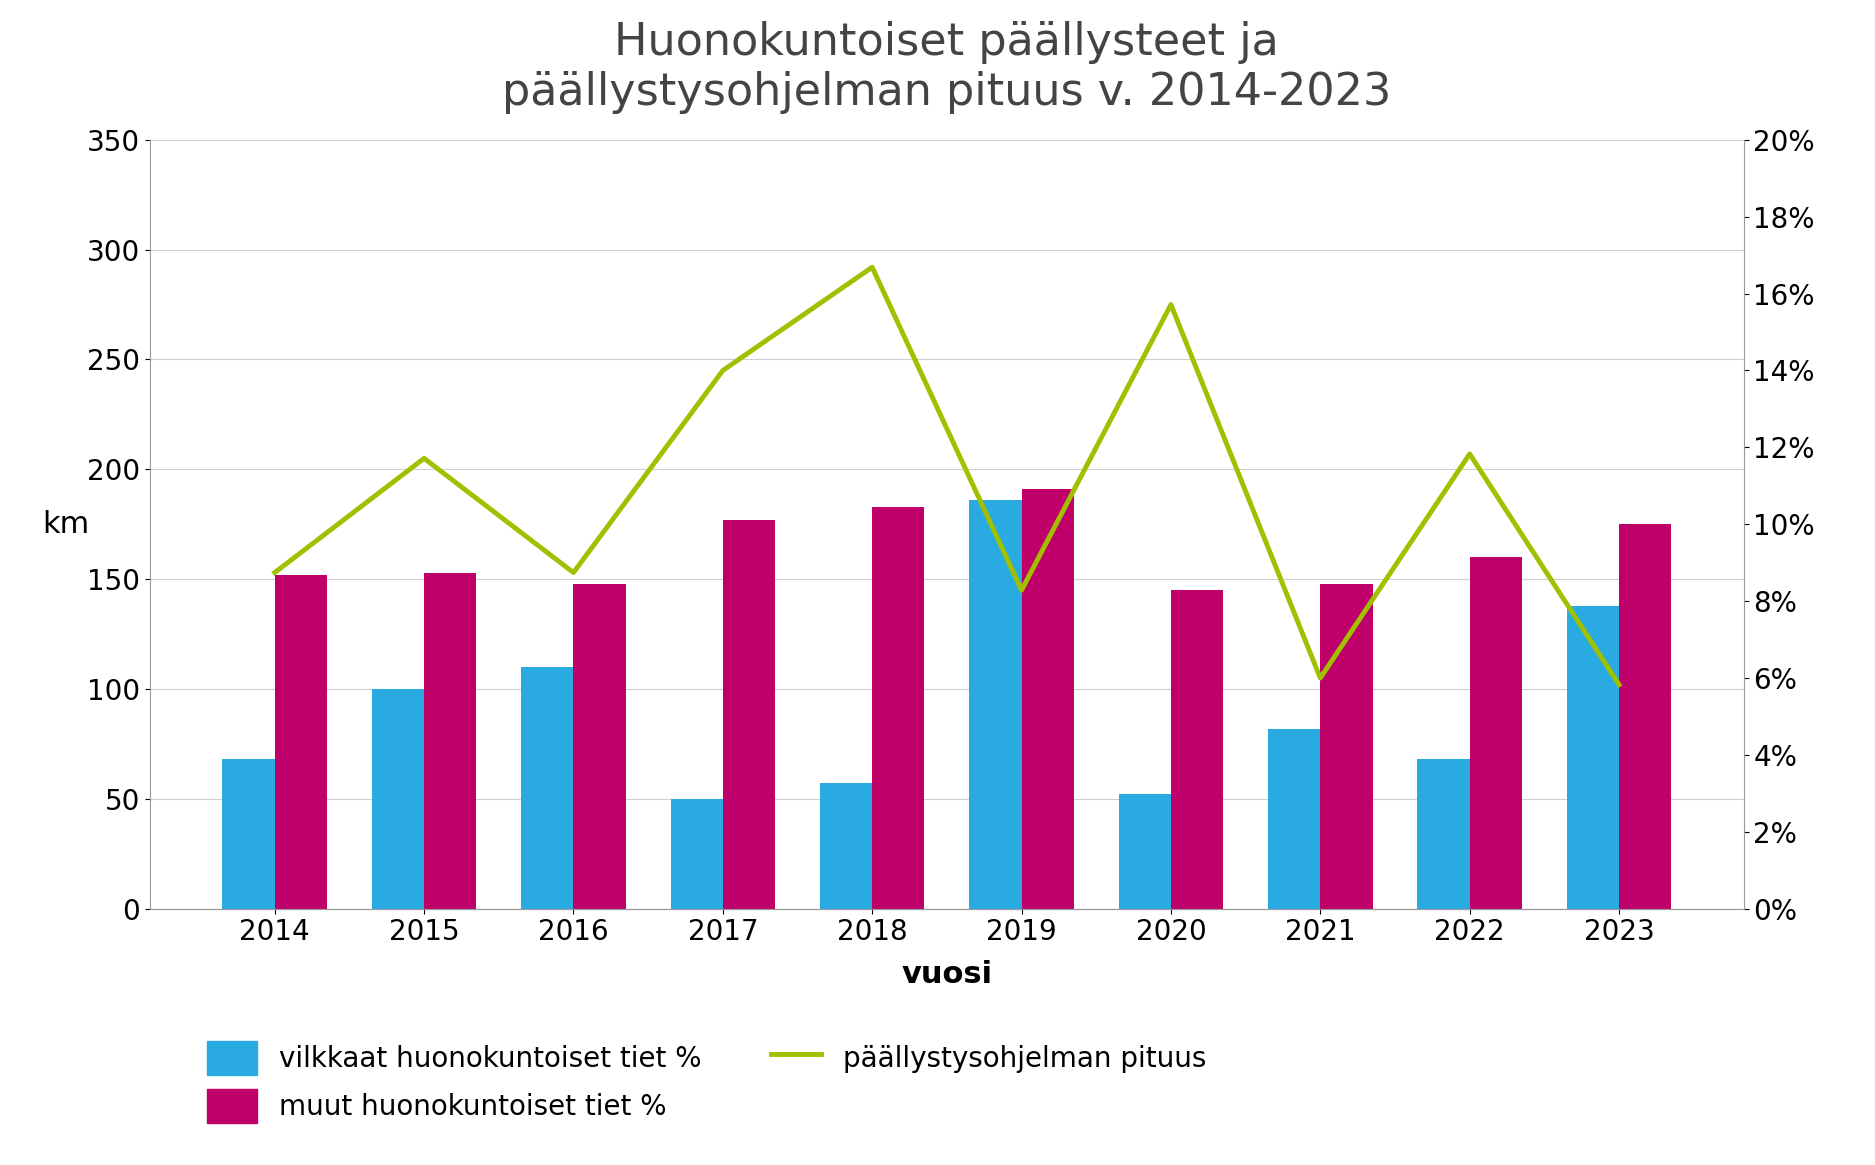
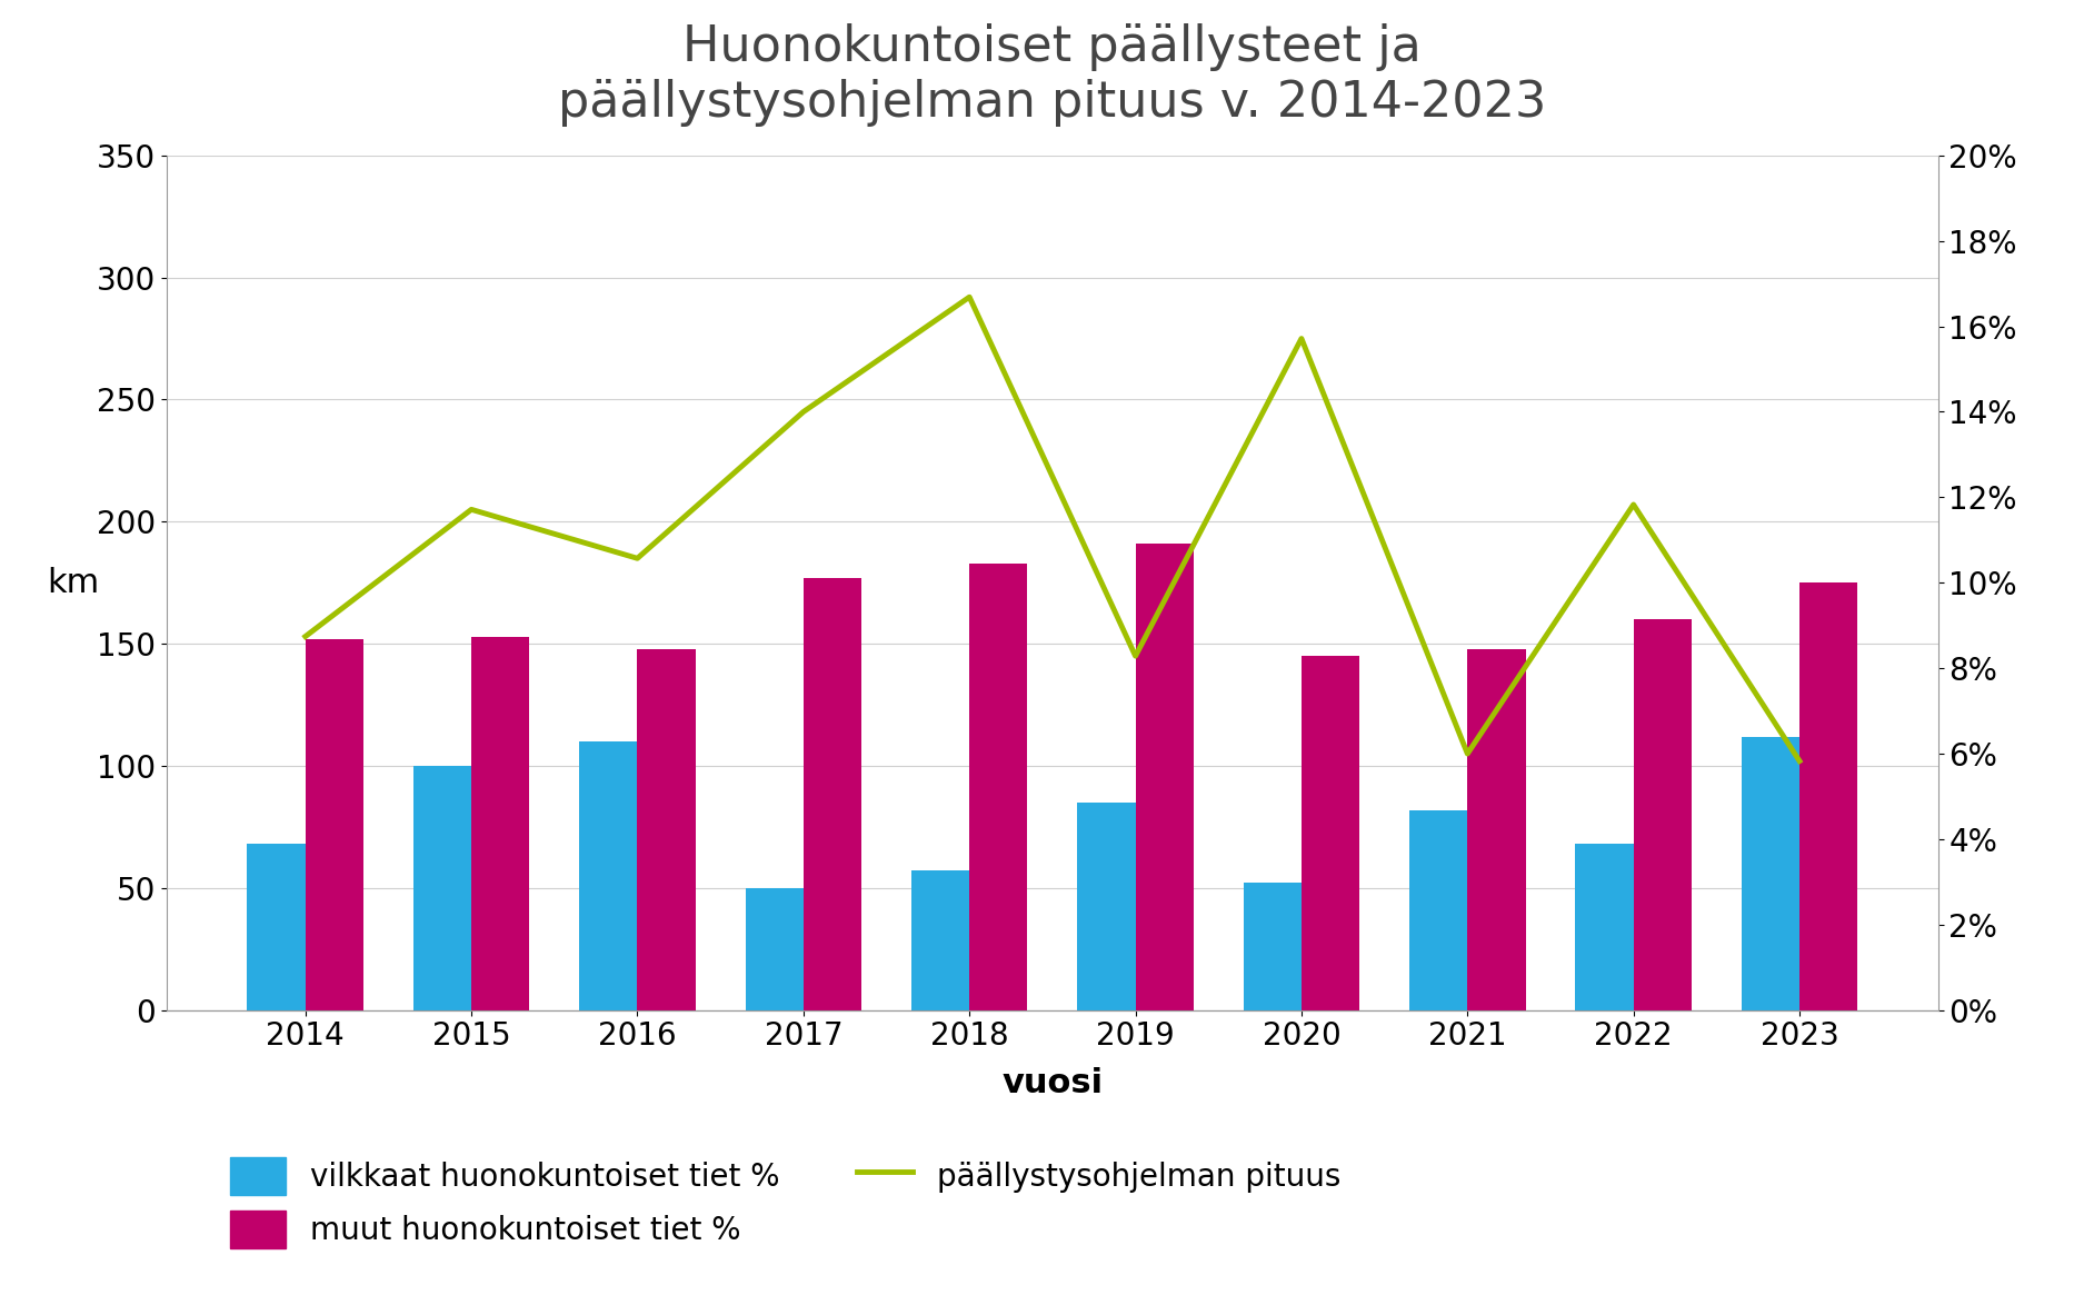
päällystysohjelman pituus/2016: 153 -> 185
vilkkaat huonokuntoiset tiet %/2019: 186 -> 85
vilkkaat huonokuntoiset tiet %/2023: 138 -> 112
